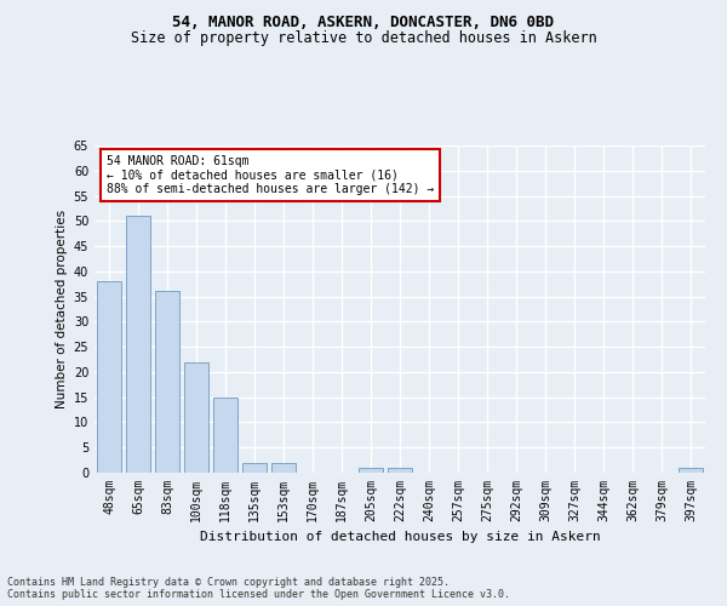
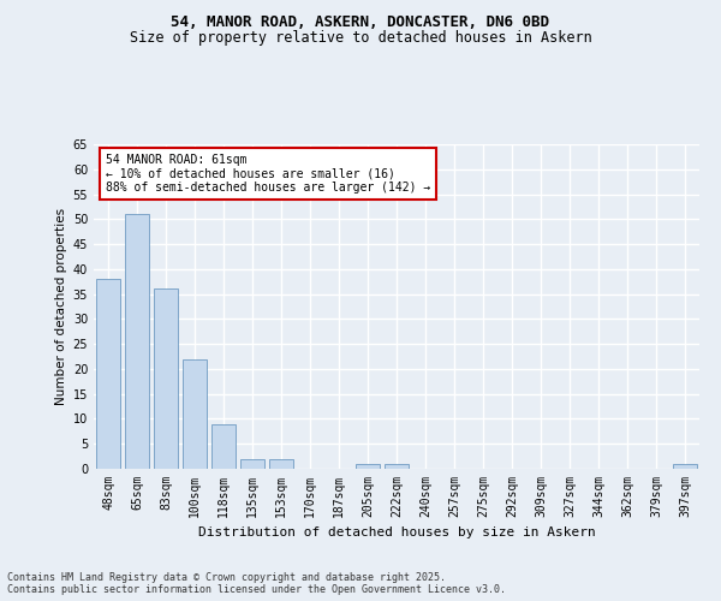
118sqm: 15 -> 9
